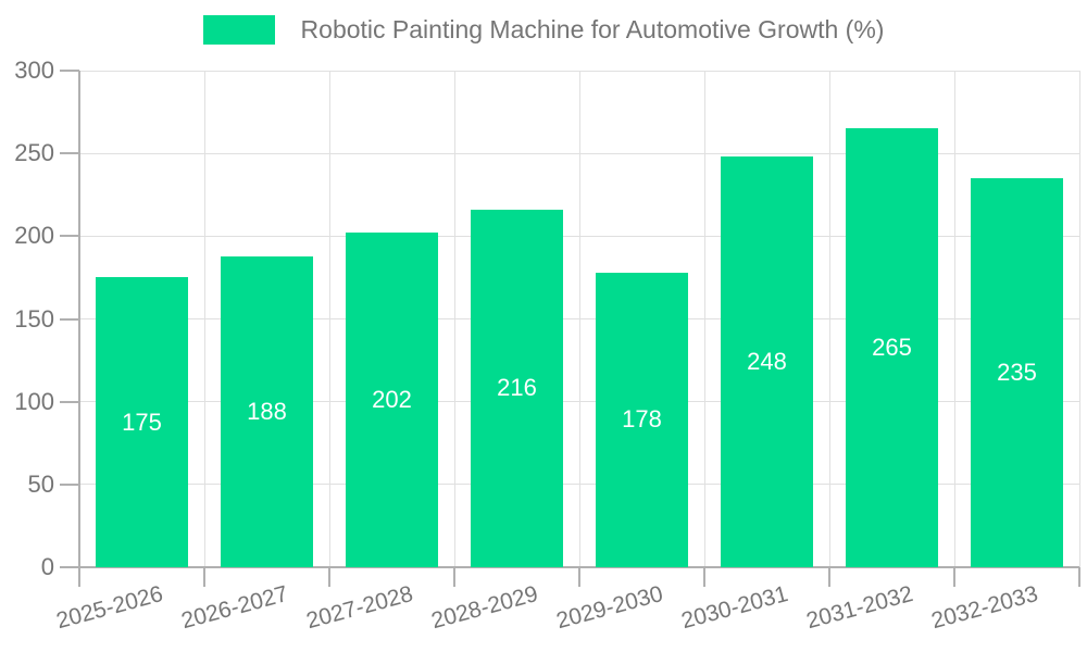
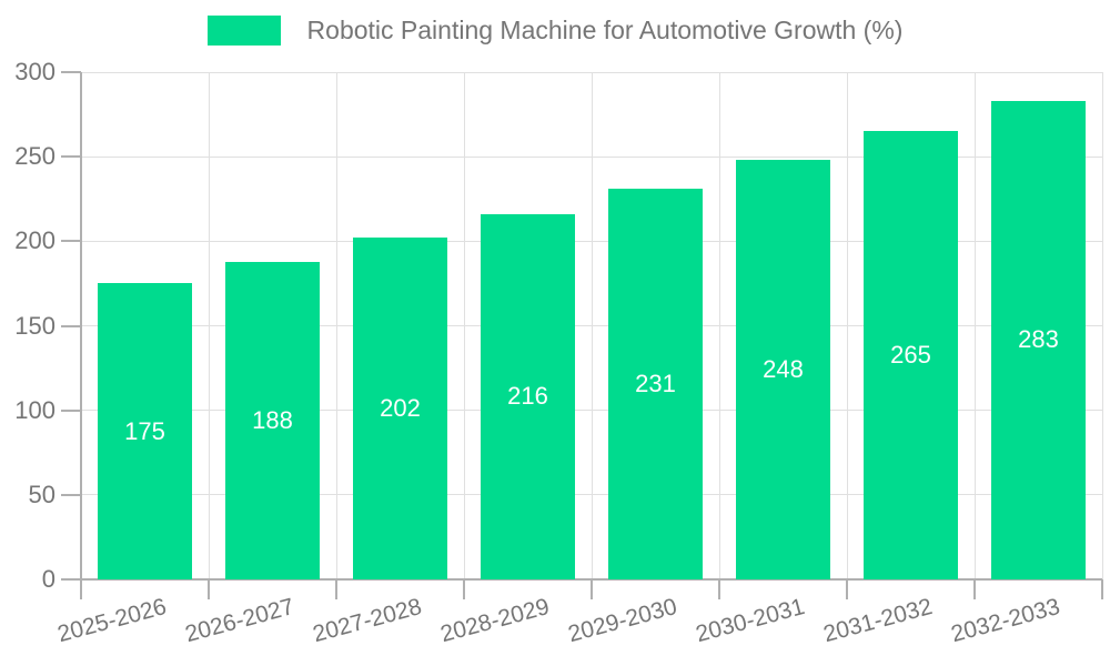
2029-2030: 178 -> 231
2032-2033: 235 -> 283
